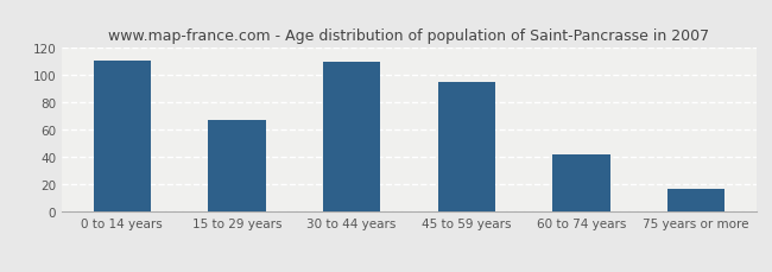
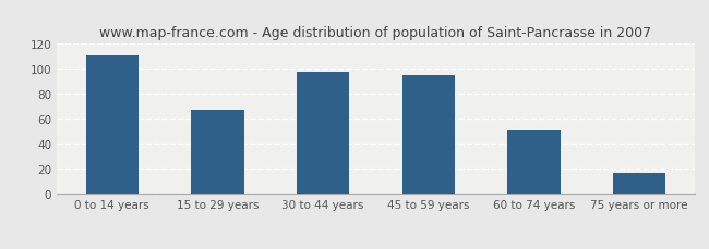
30 to 44 years: 110 -> 98
60 to 74 years: 42 -> 51
